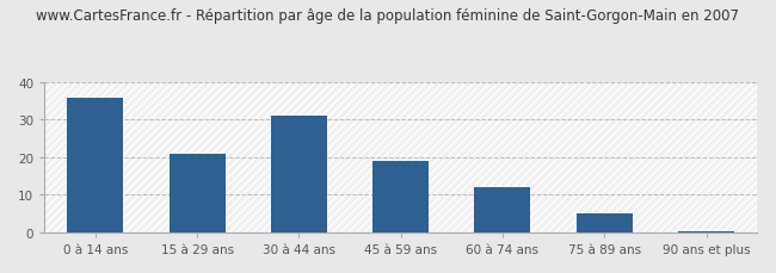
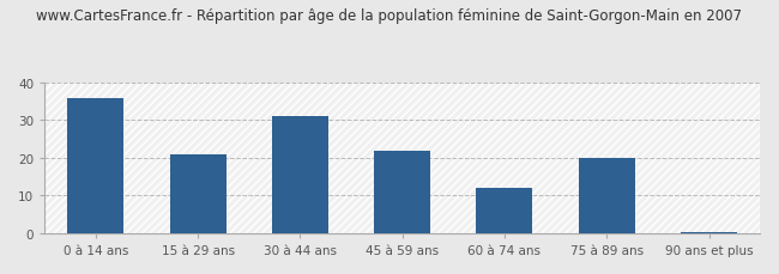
45 à 59 ans: 19.0 -> 22.0
75 à 89 ans: 5.0 -> 20.0
